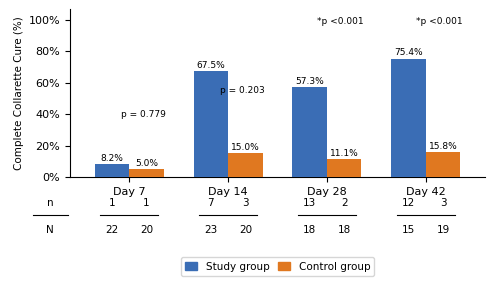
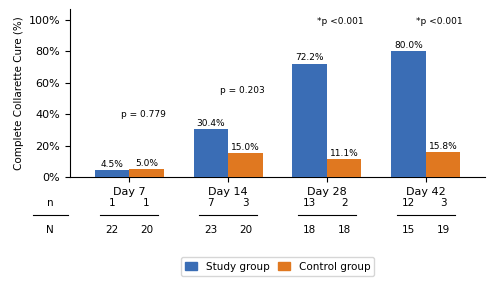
Study group/Day 7: 8.2% -> 4.5%
Study group/Day 14: 67.5% -> 30.4%
Study group/Day 28: 57.3% -> 72.2%
Study group/Day 42: 75.4% -> 80.0%
